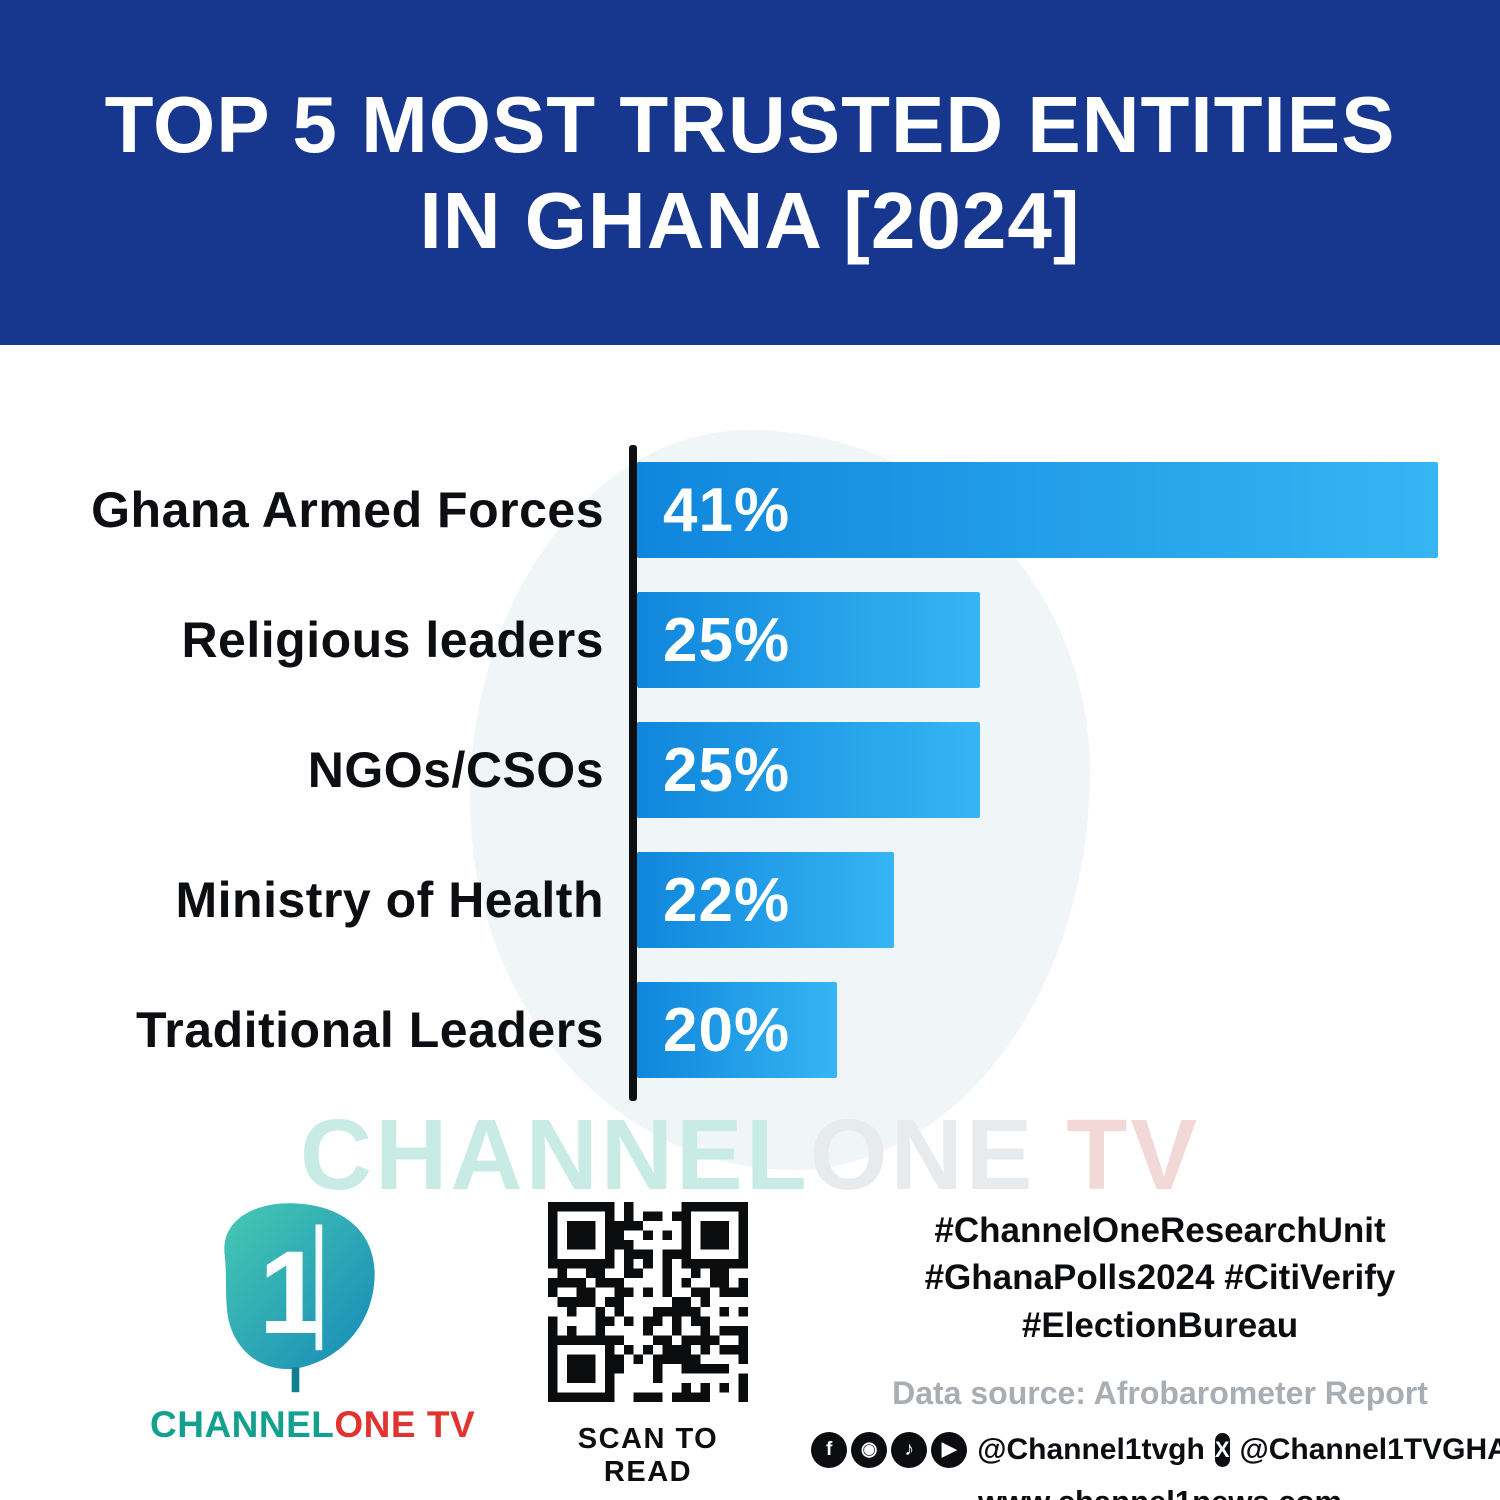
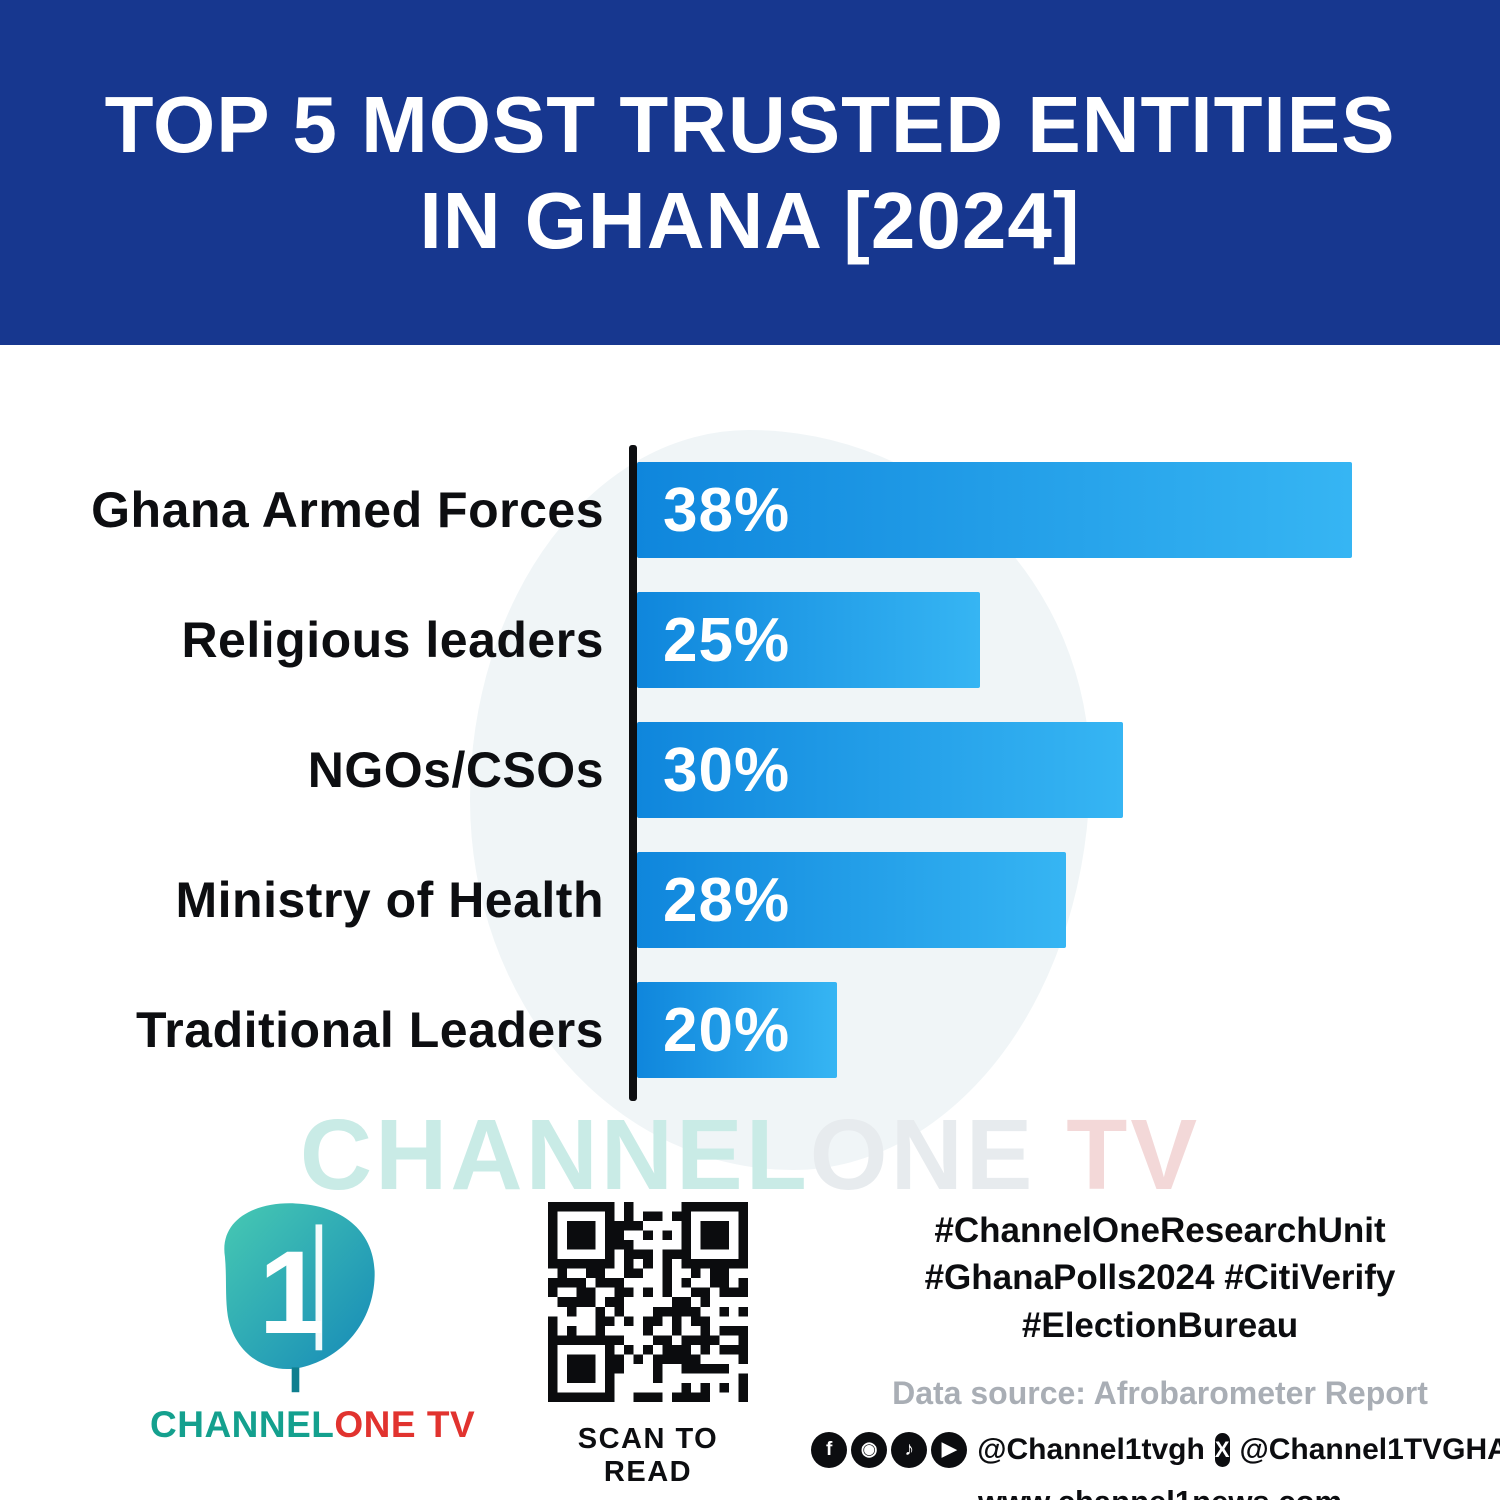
Ghana Armed Forces: 41% -> 38%
NGOs/CSOs: 25% -> 30%
Ministry of Health: 22% -> 28%
